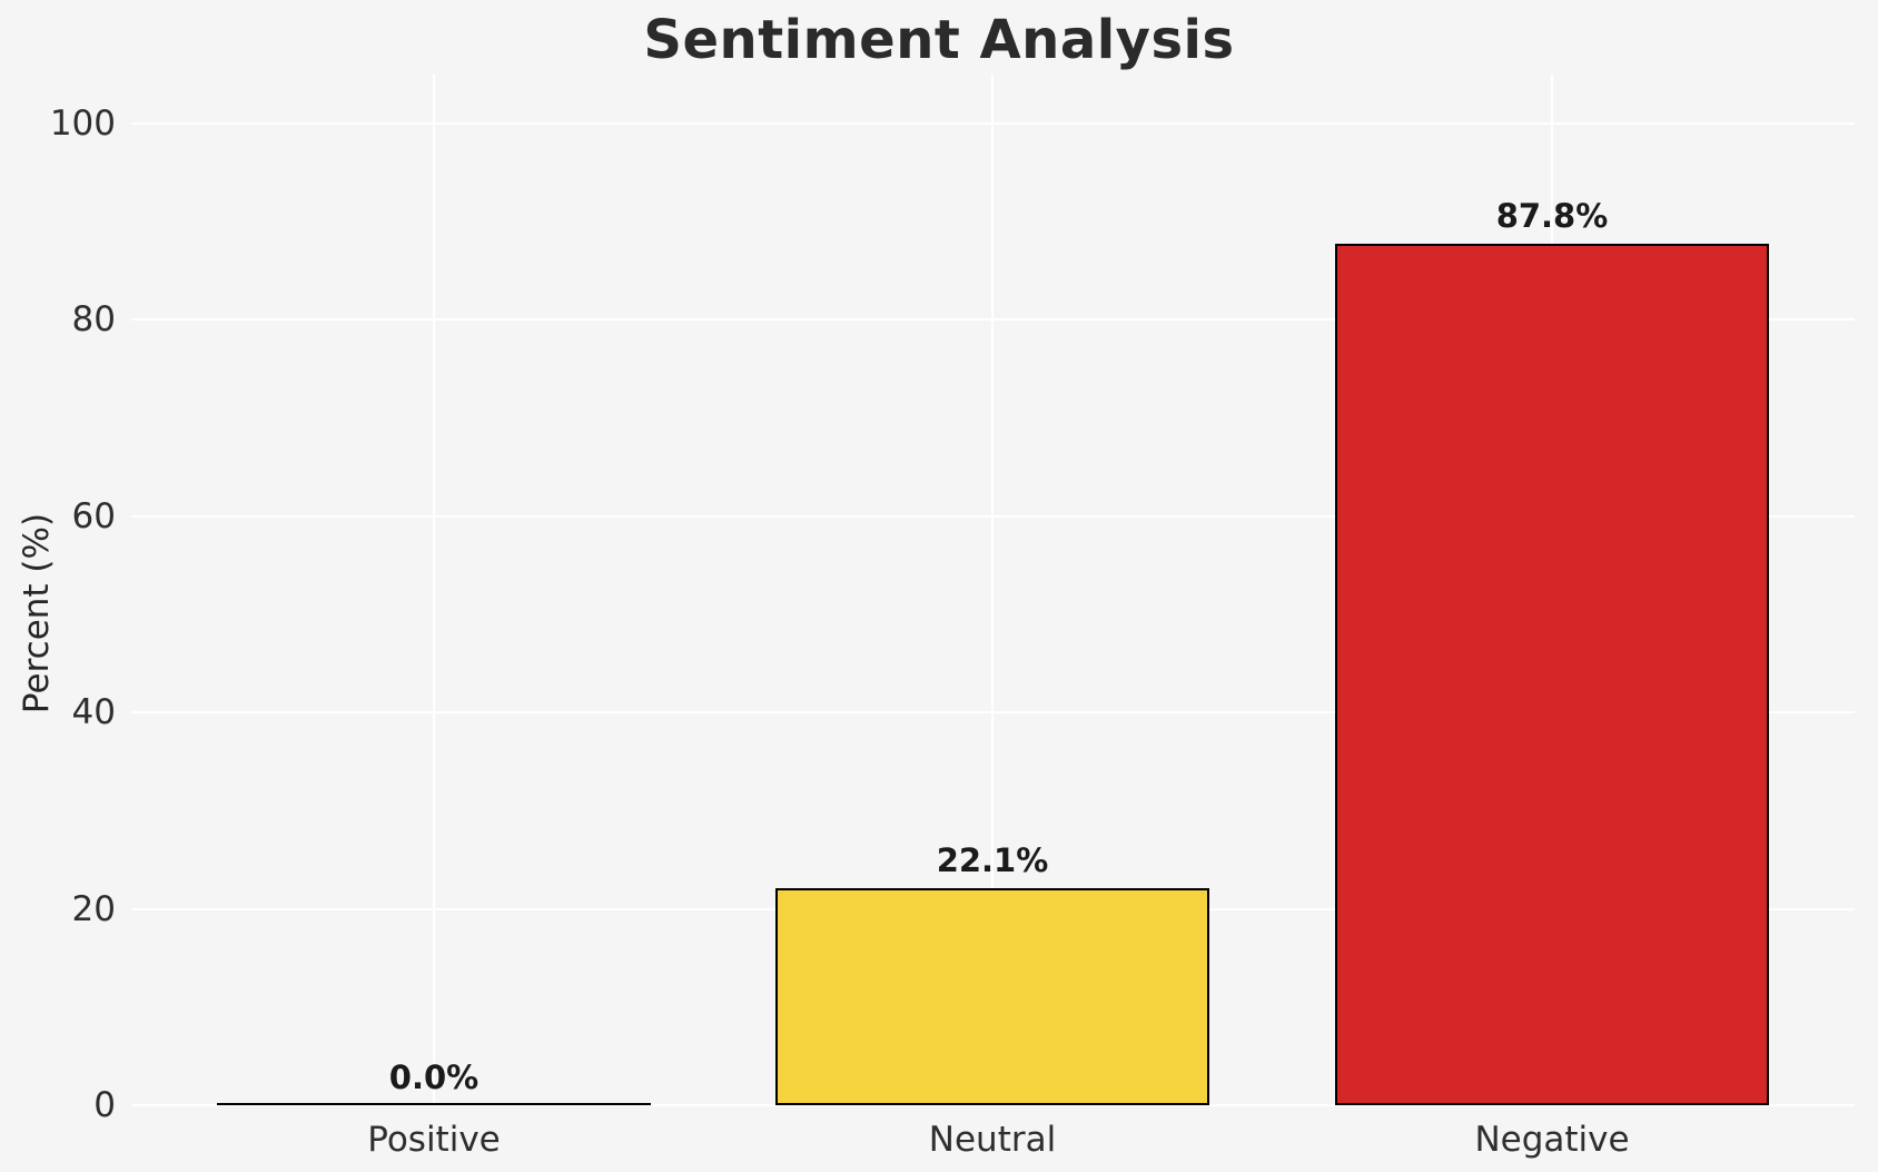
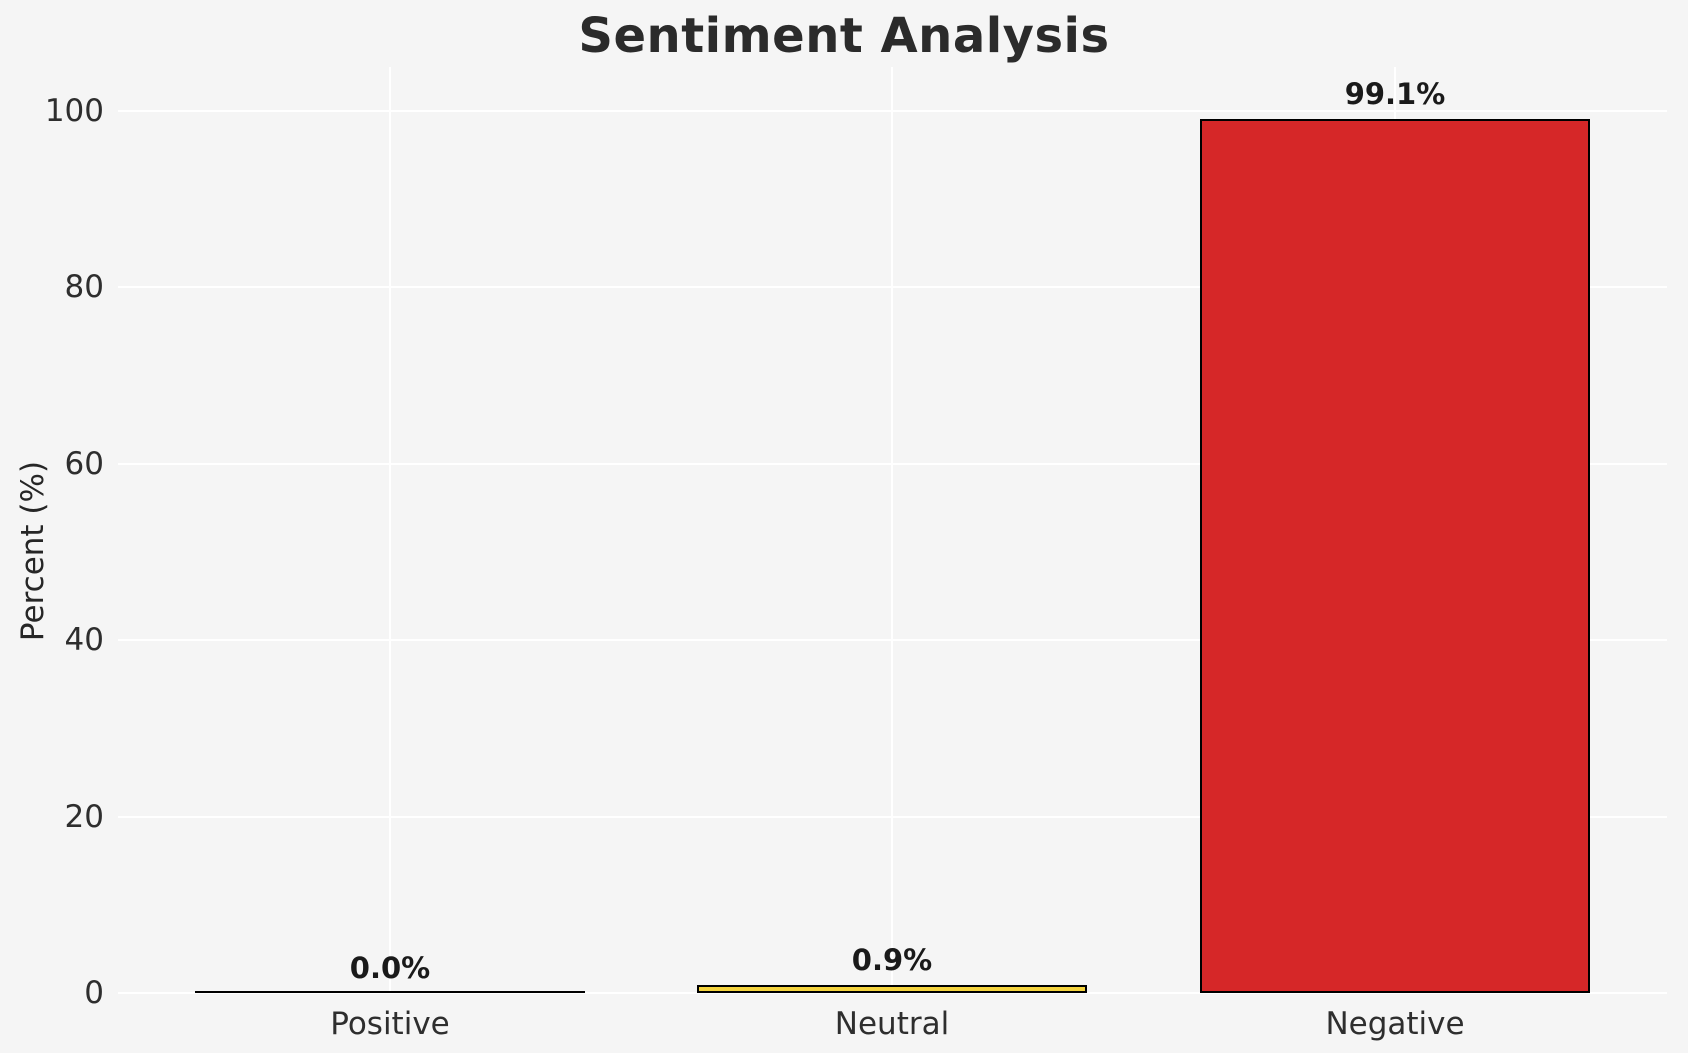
Neutral: 22.1% -> 0.9%
Negative: 87.8% -> 99.1%
